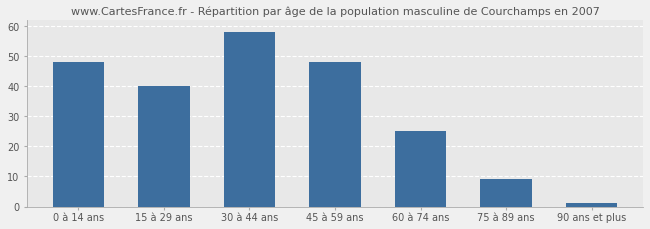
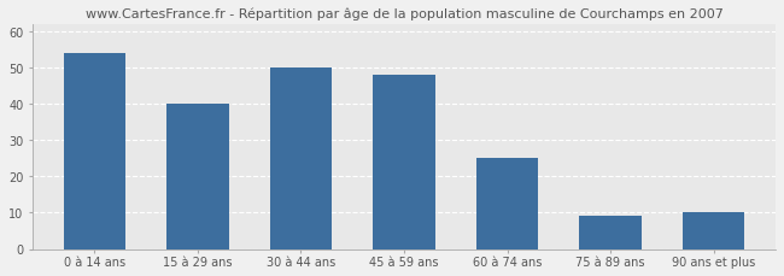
0 à 14 ans: 48 -> 54
30 à 44 ans: 58 -> 50
90 ans et plus: 1 -> 10
